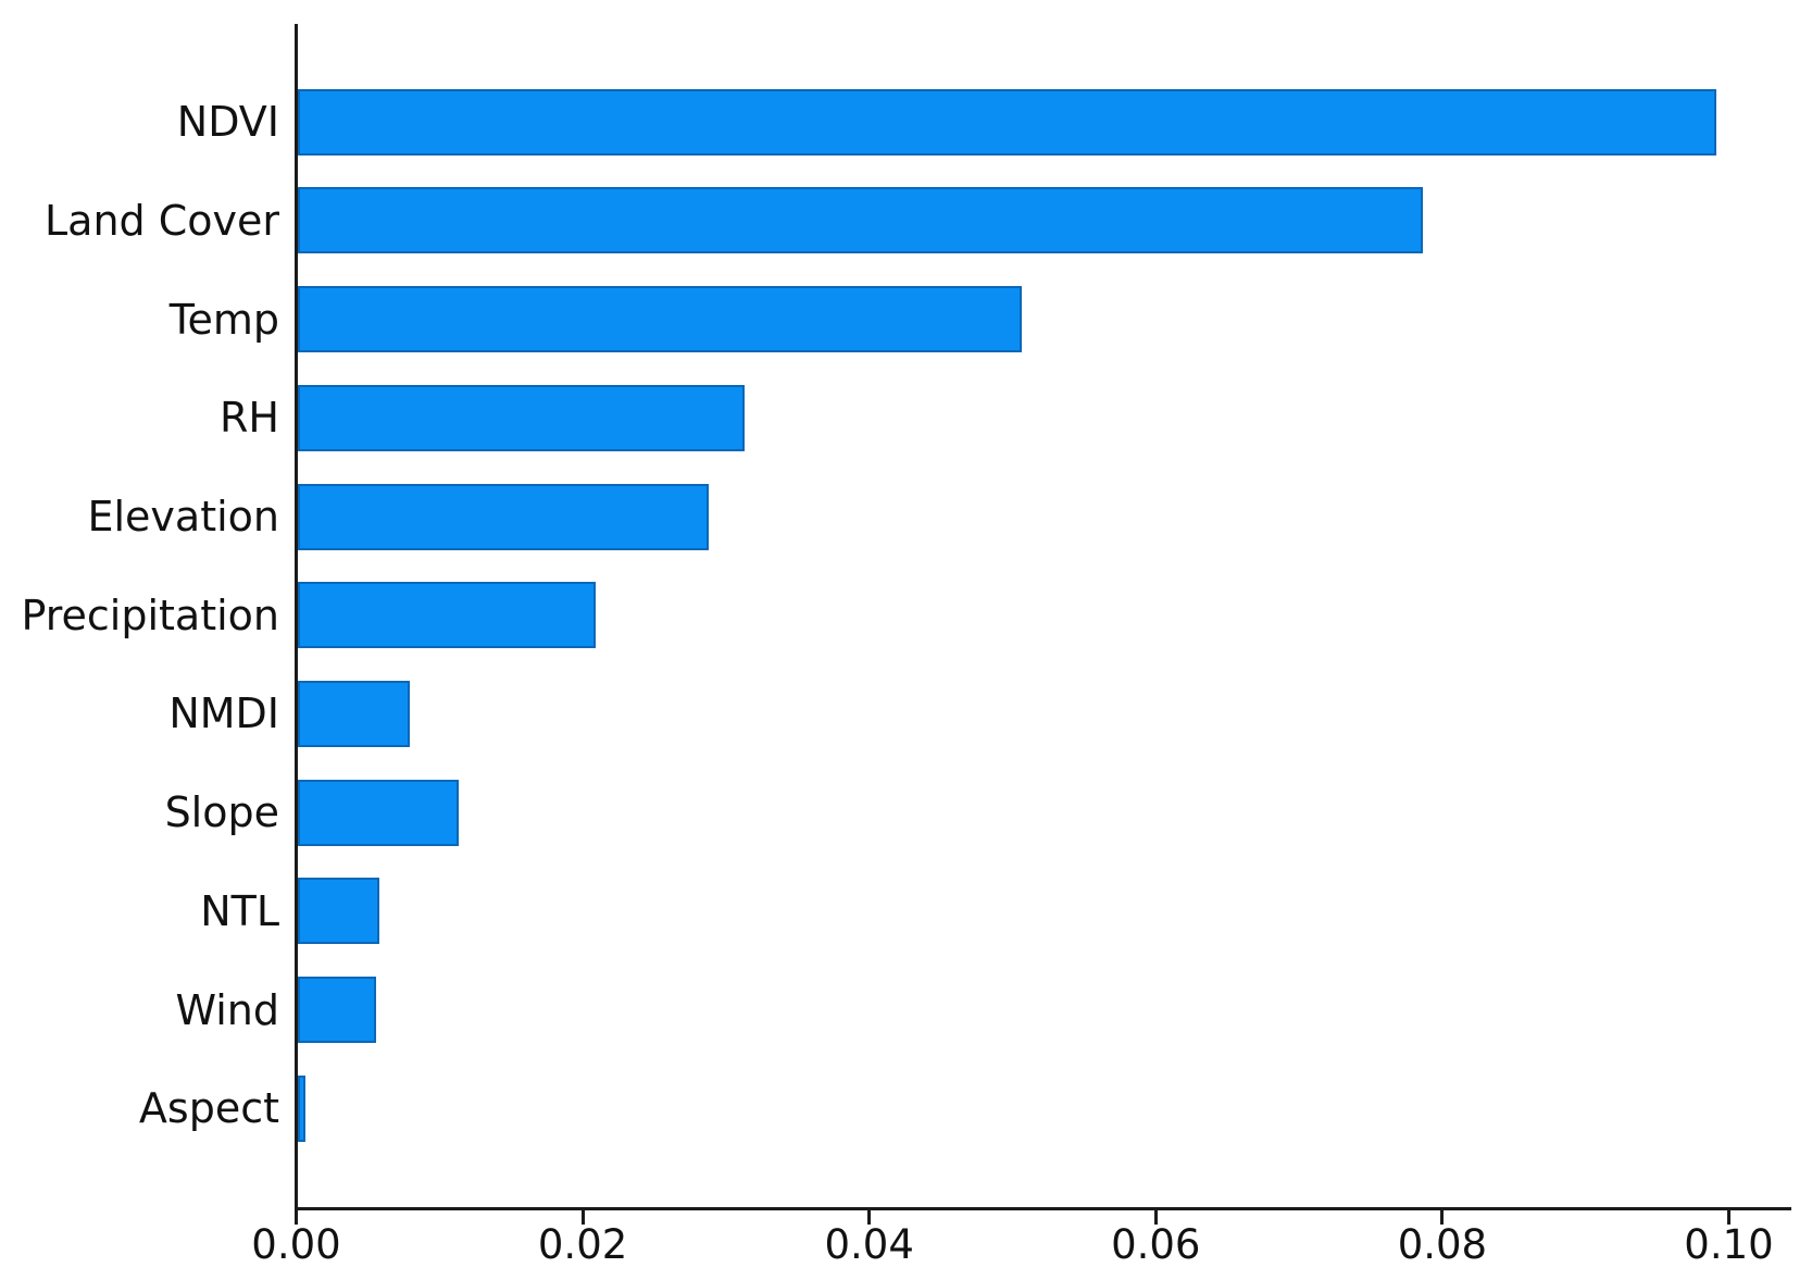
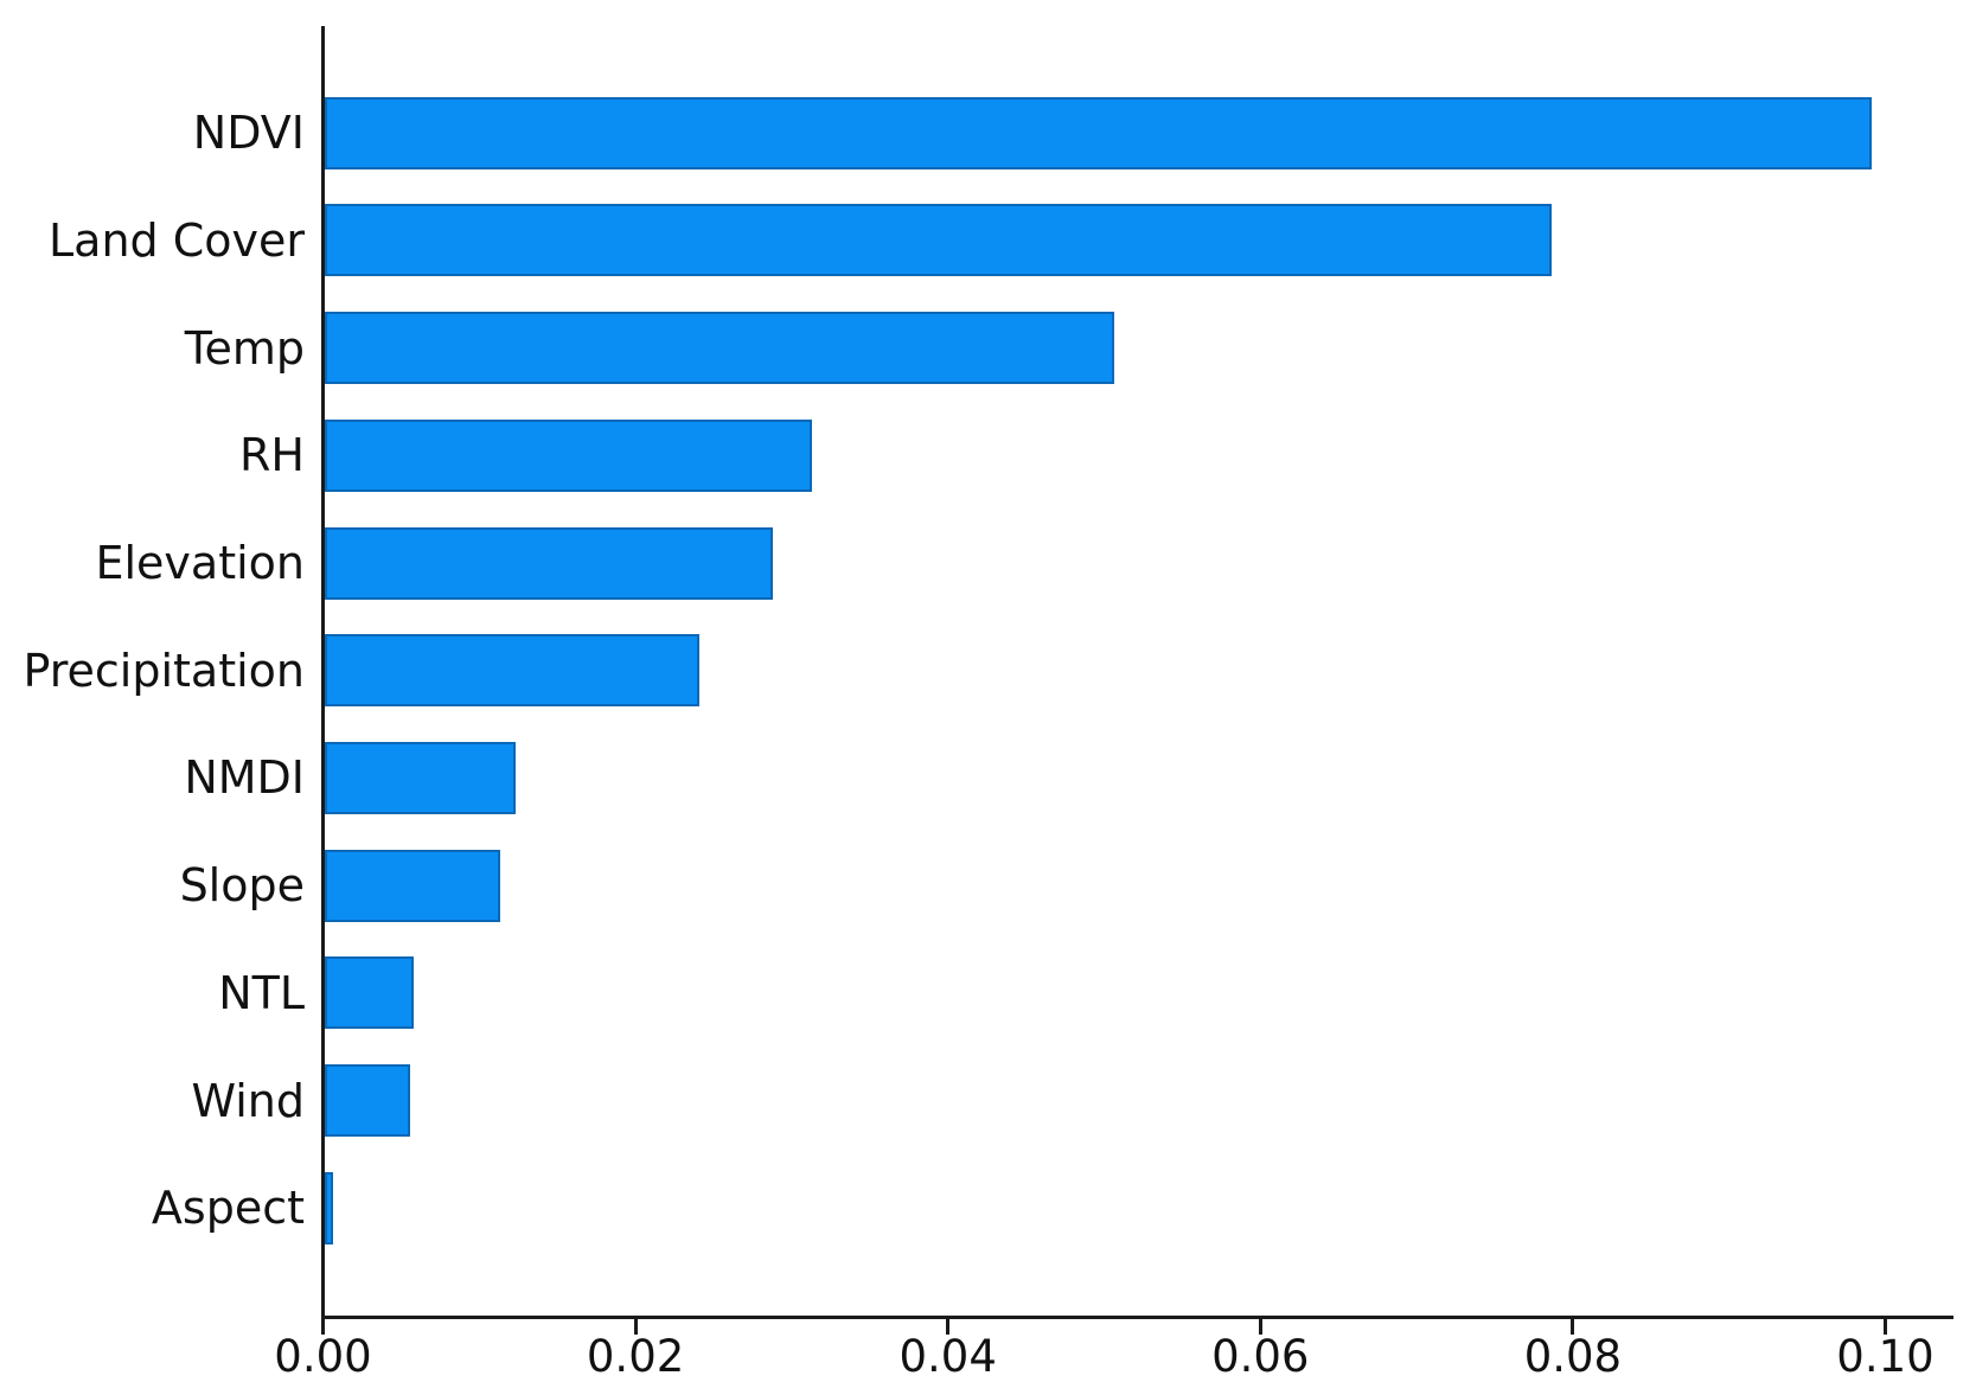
Precipitation: 0.0208 -> 0.0240
NMDI: 0.0078 -> 0.0122
